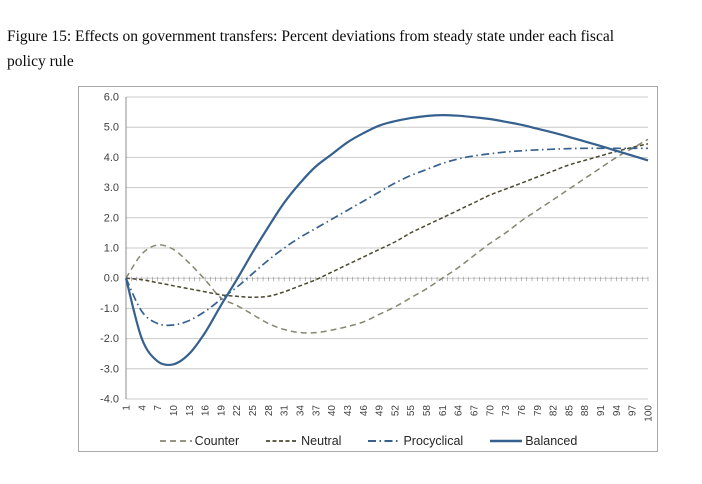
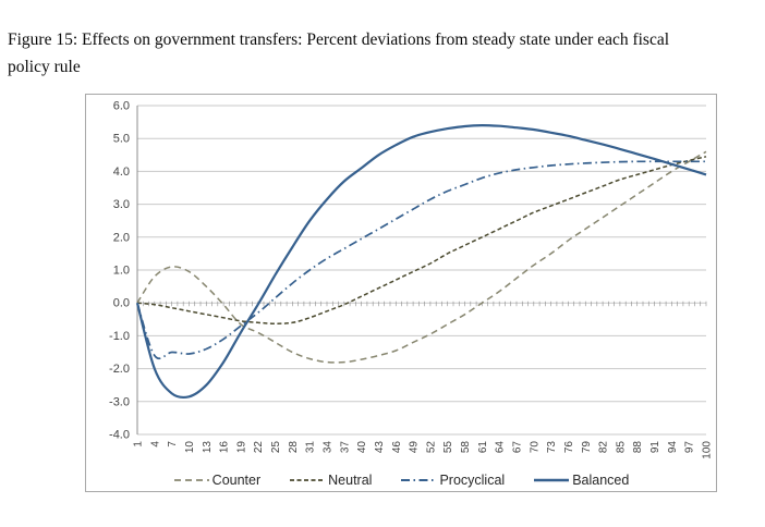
Procyclical/4: -1.1 -> -1.6
